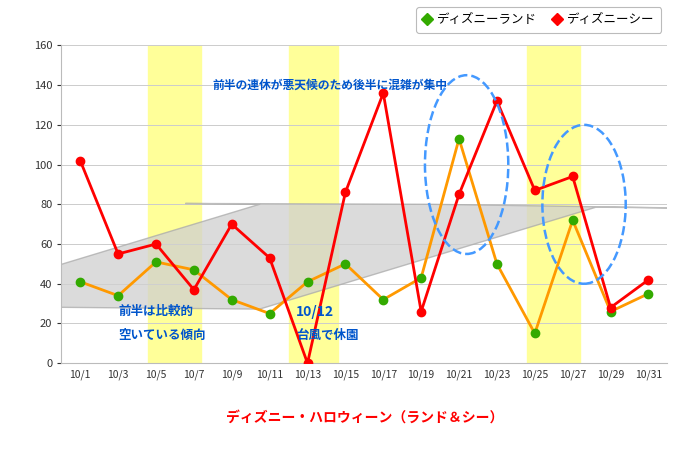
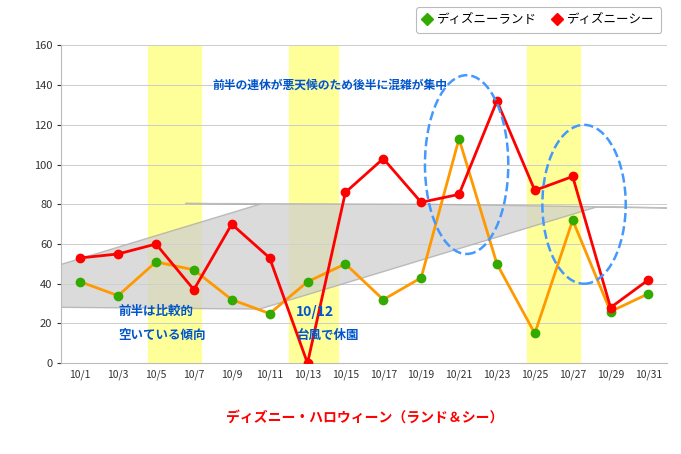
ディズニーシー/10/1: 102 -> 53
ディズニーシー/10/17: 136 -> 103
ディズニーシー/10/19: 26 -> 81
